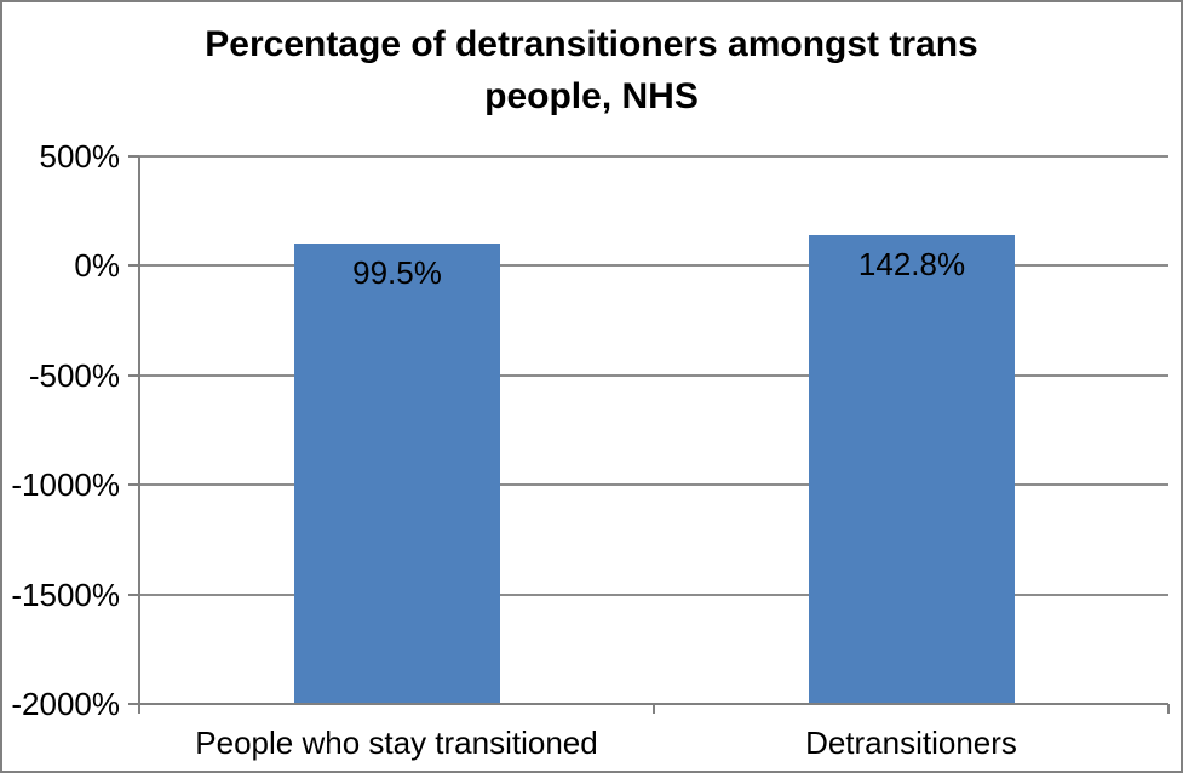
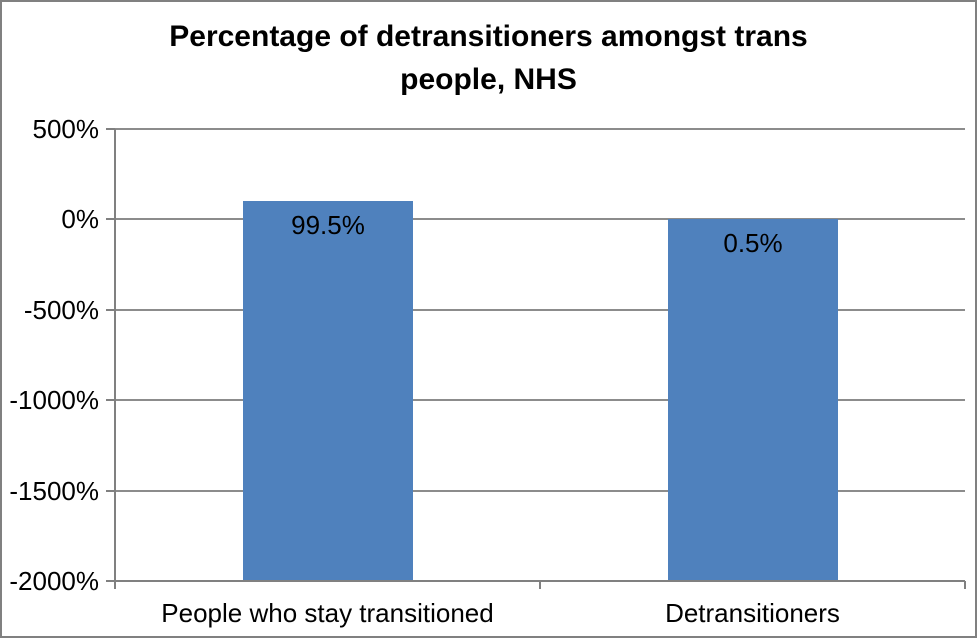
Detransitioners: 142.8% -> 0.5%
